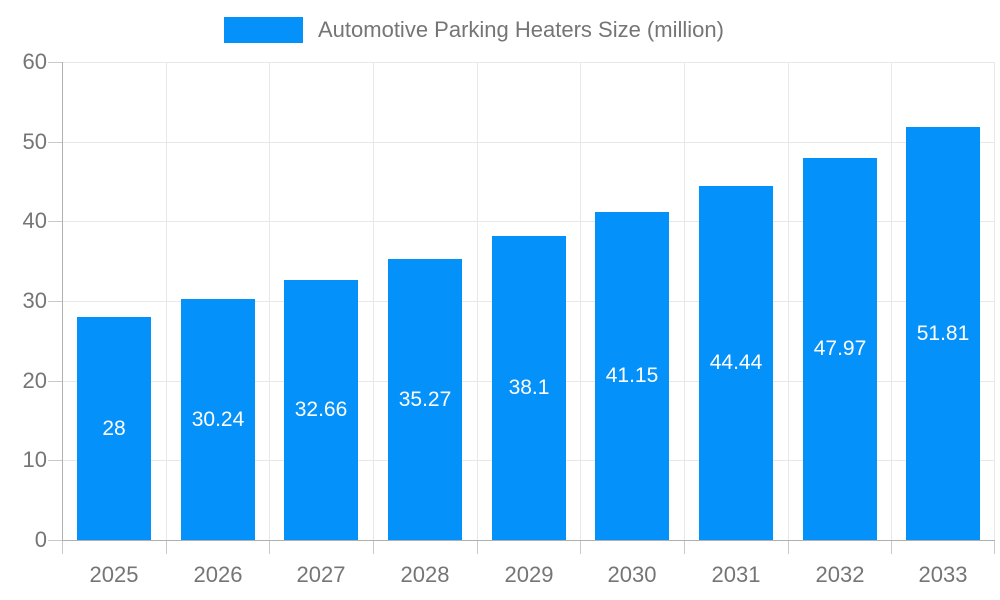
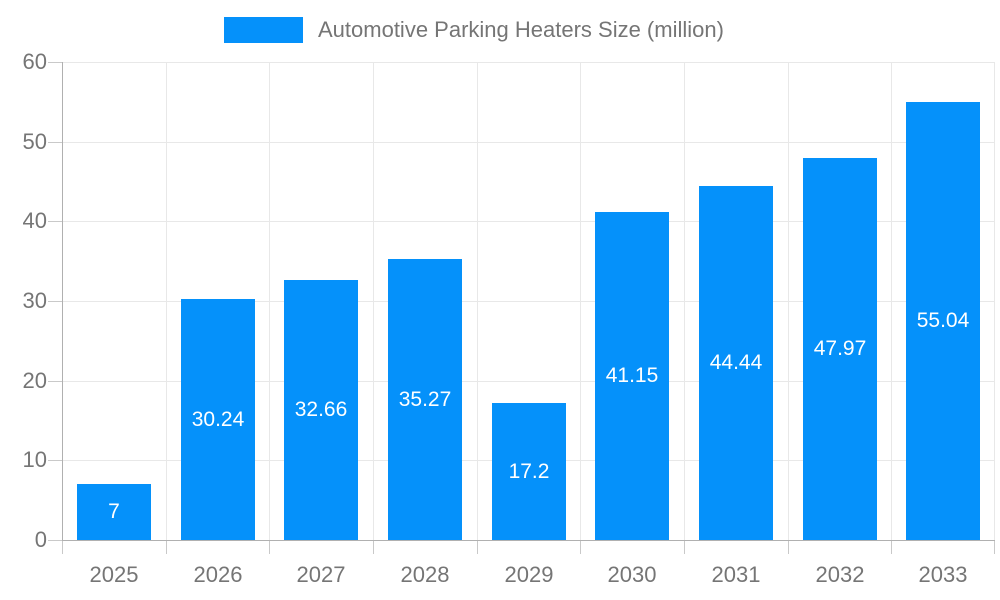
2025: 28 -> 7
2029: 38.1 -> 17.2
2033: 51.81 -> 55.04
